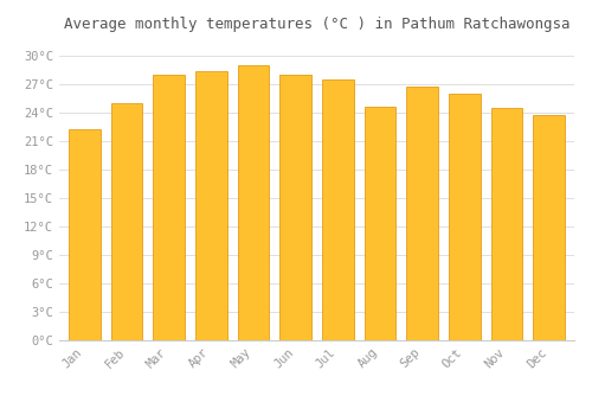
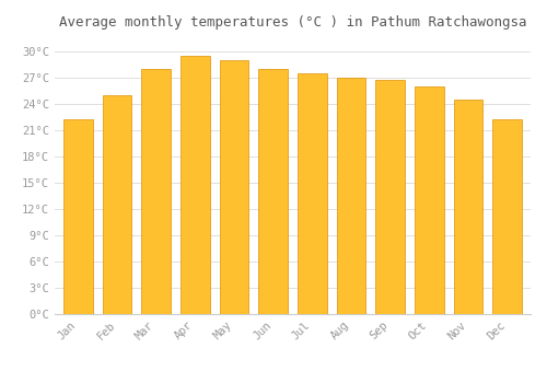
Apr: 28.4°C -> 29.5°C
Aug: 24.6°C -> 27.0°C
Dec: 23.8°C -> 22.2°C
